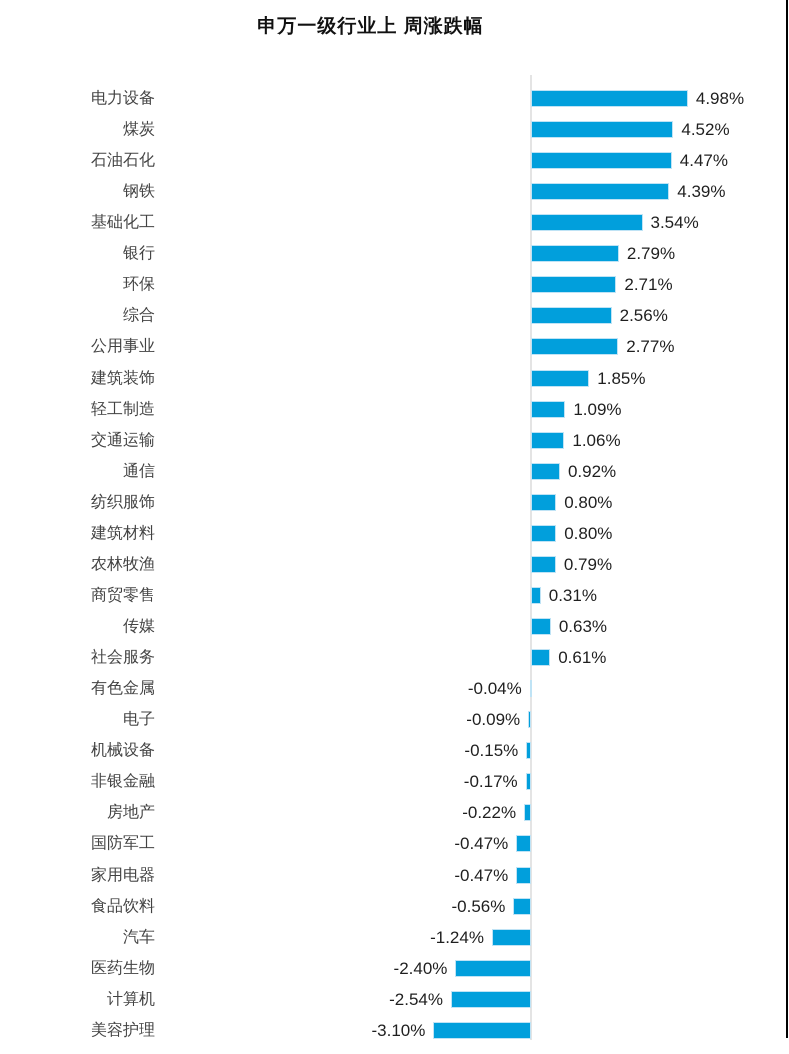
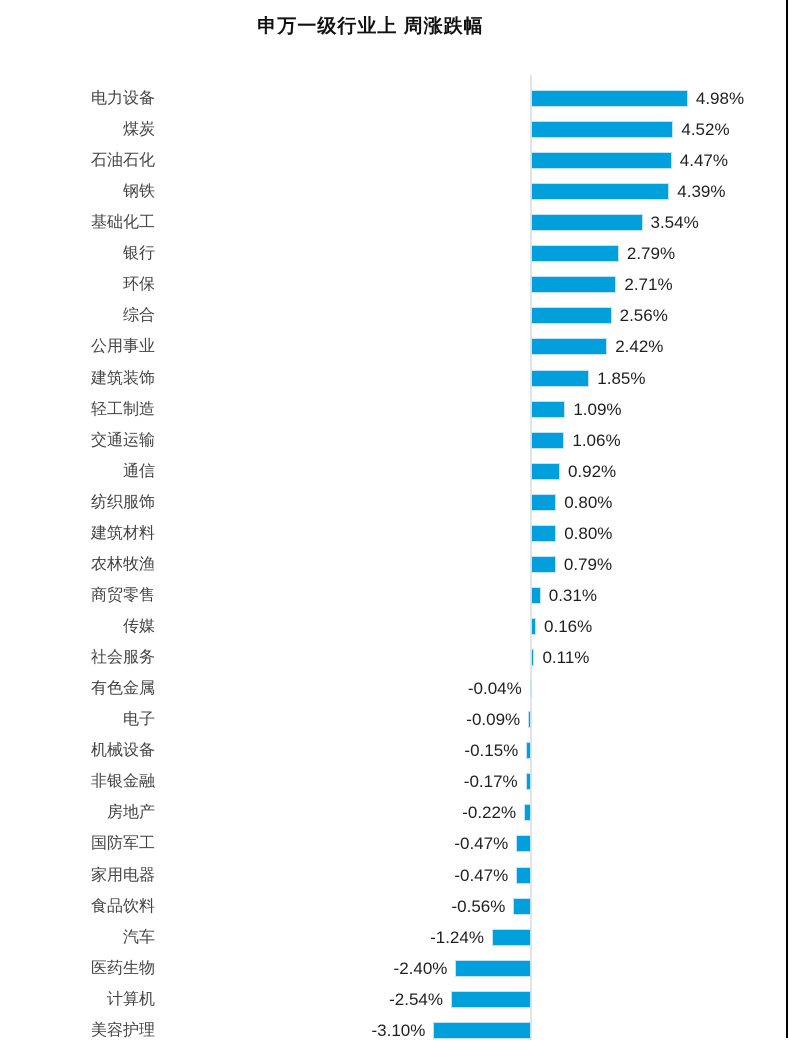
公用事业: 2.77% -> 2.42%
传媒: 0.63% -> 0.16%
社会服务: 0.61% -> 0.11%
